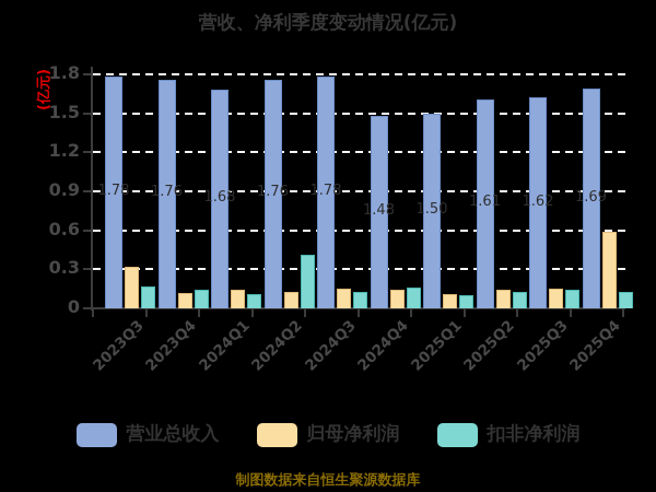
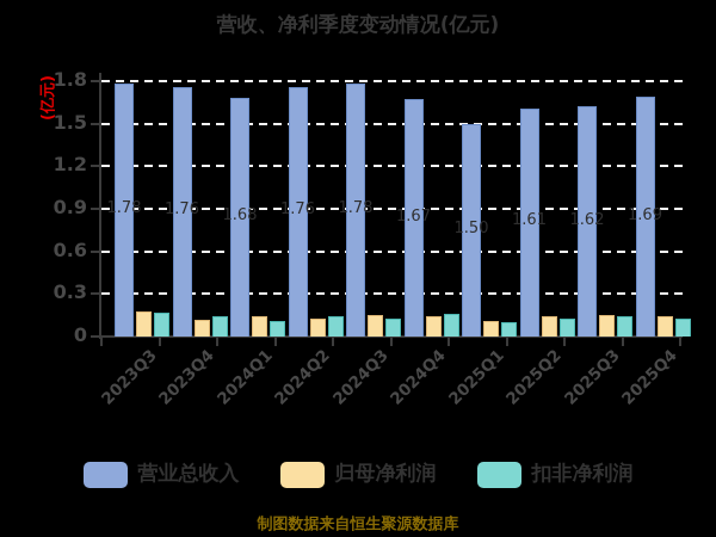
归母净利润/2023Q3: 0.32 -> 0.18
扣非净利润/2024Q2: 0.41 -> 0.14
营业总收入/2024Q4: 1.48 -> 1.67
归母净利润/2025Q4: 0.59 -> 0.14
